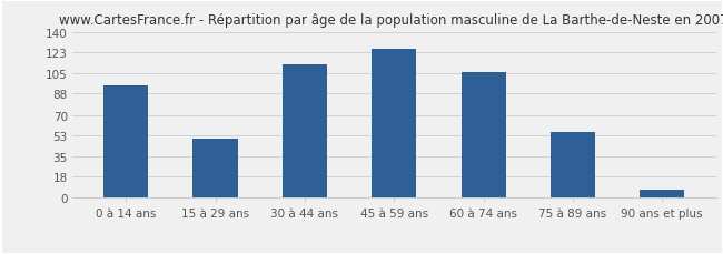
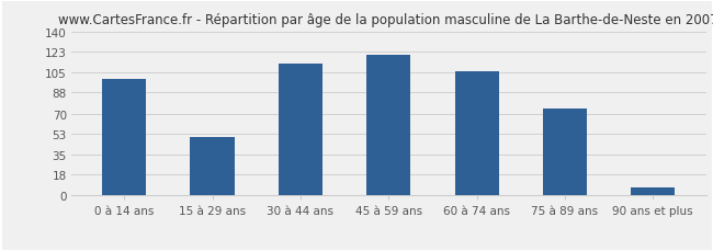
0 à 14 ans: 95 -> 100
45 à 59 ans: 126 -> 120
75 à 89 ans: 56 -> 74
